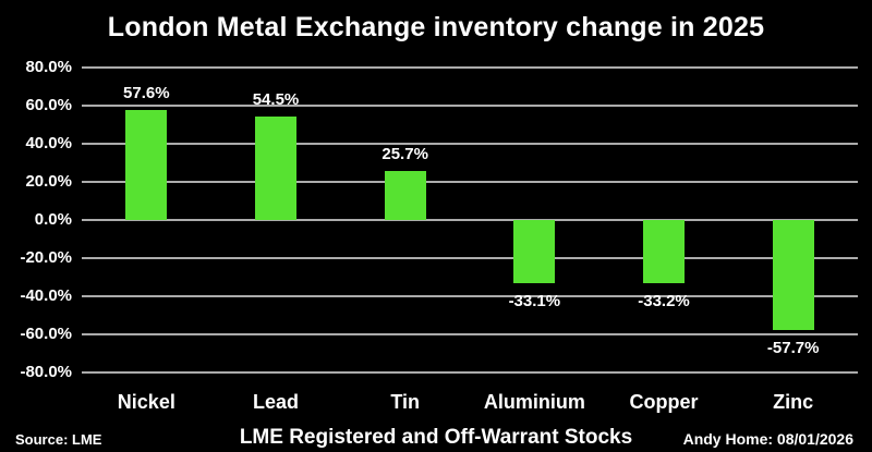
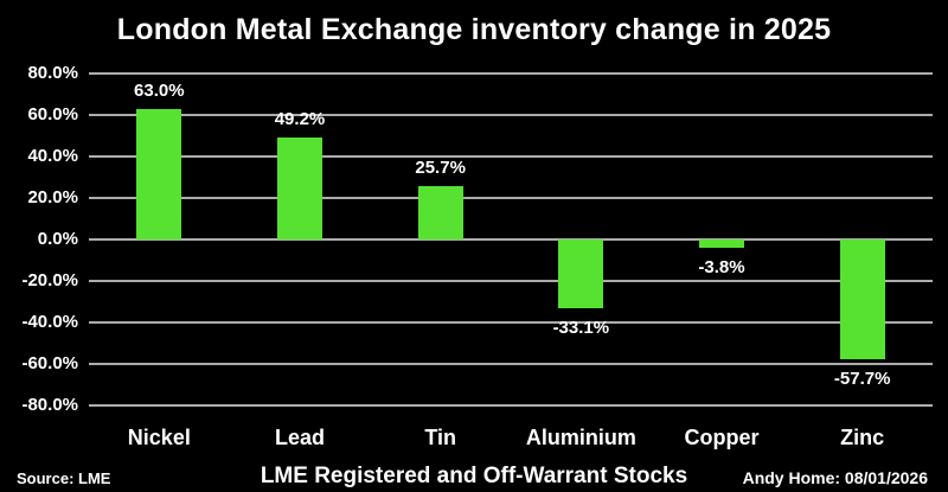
Nickel: 57.6% -> 63.0%
Lead: 54.5% -> 49.2%
Copper: -33.2% -> -3.8%
